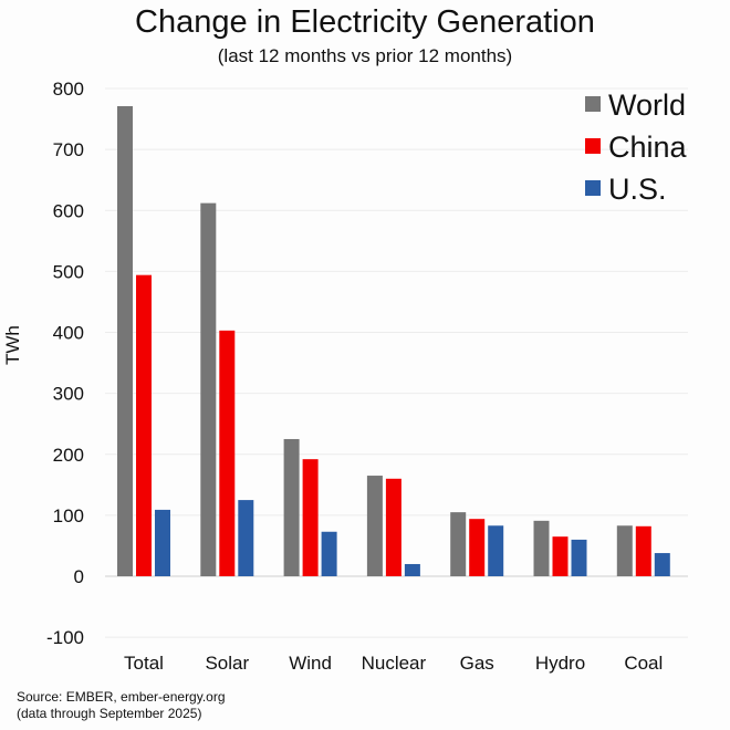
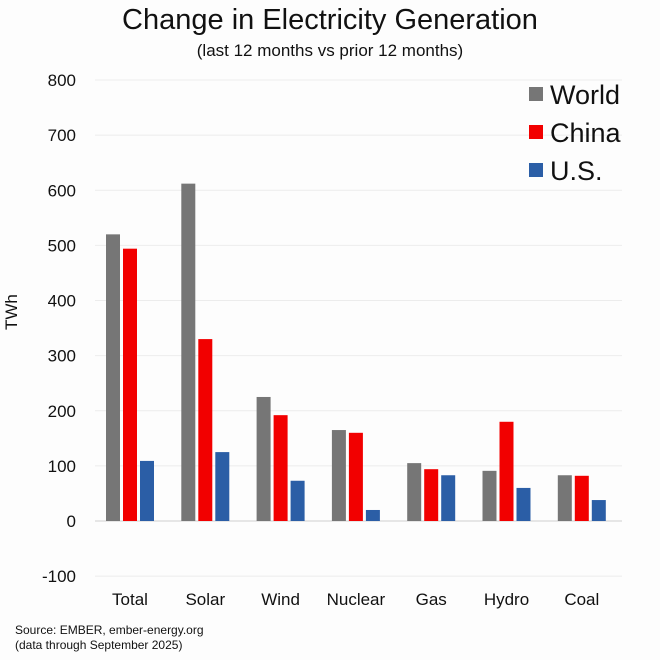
World/Total: 770 -> 520
China/Solar: 400 -> 330
China/Hydro: 60 -> 180
